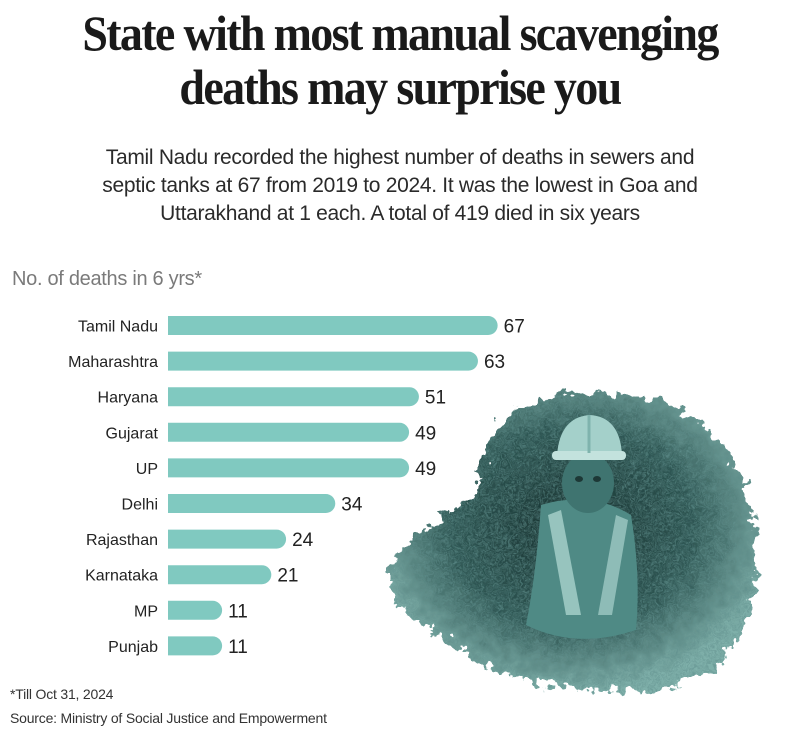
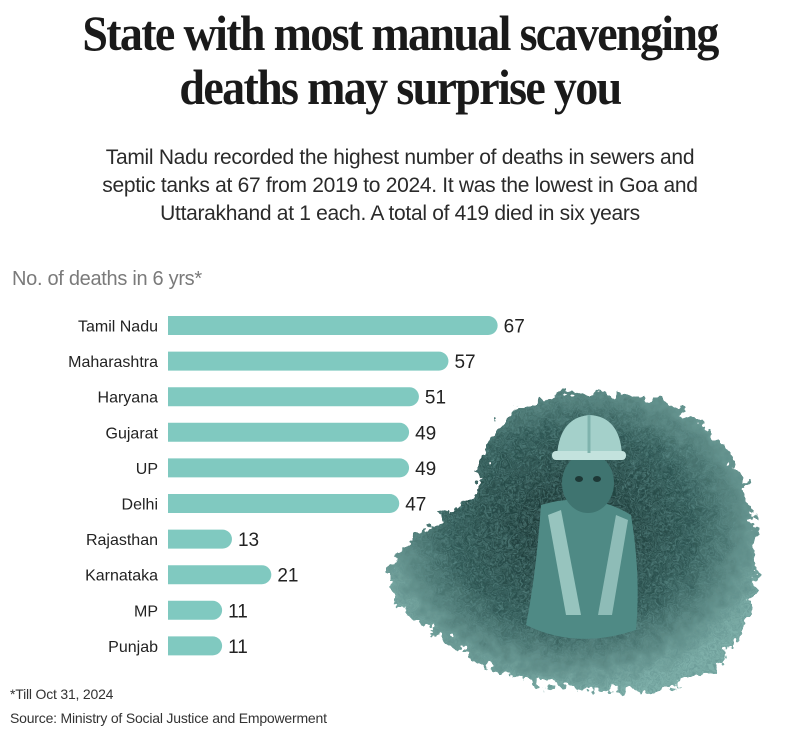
Maharashtra: 63 -> 57
Delhi: 34 -> 47
Rajasthan: 24 -> 13
